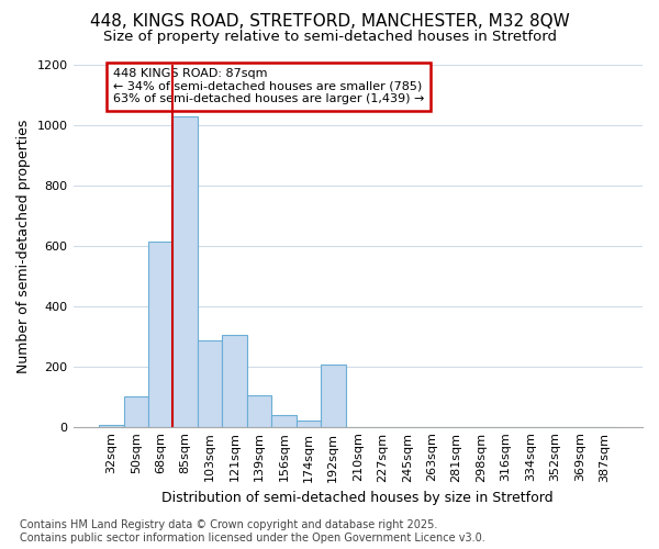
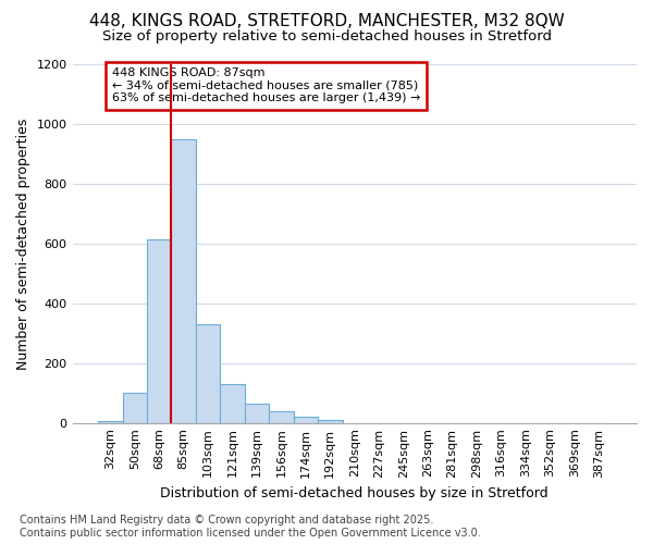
85sqm: 1030 -> 950
103sqm: 285 -> 330
121sqm: 305 -> 130
139sqm: 105 -> 65
192sqm: 205 -> 10
